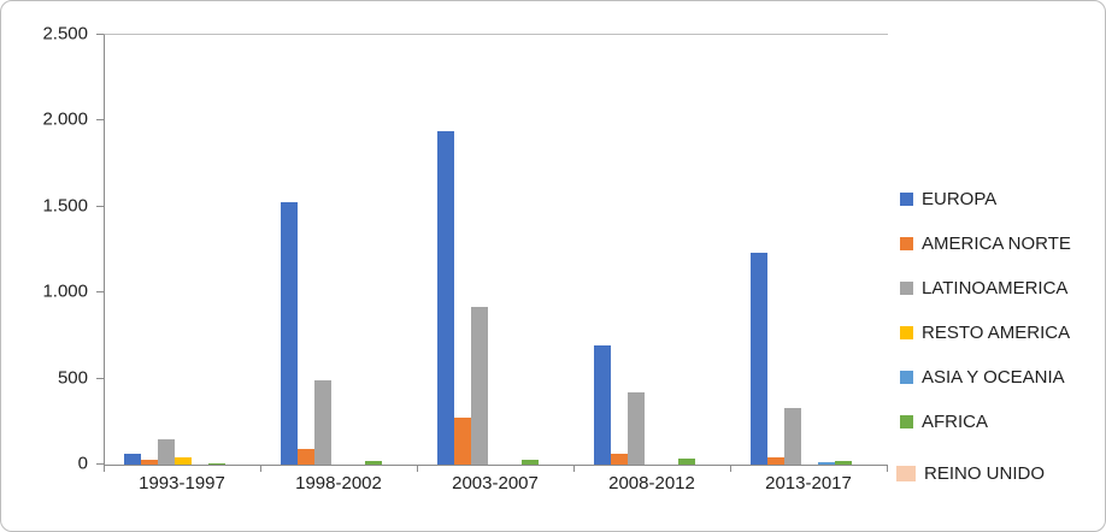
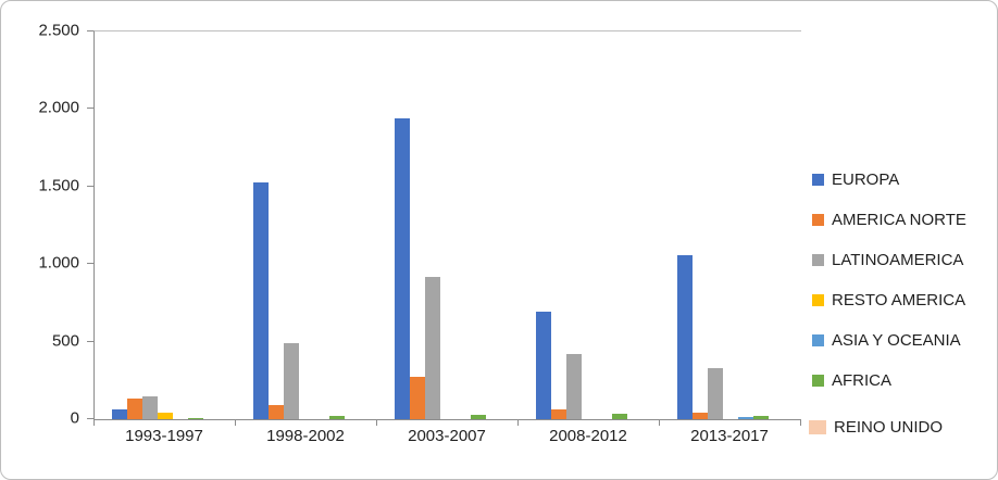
AMERICA NORTE/1993-1997: 30 -> 130
EUROPA/2013-2017: 1230 -> 1060
